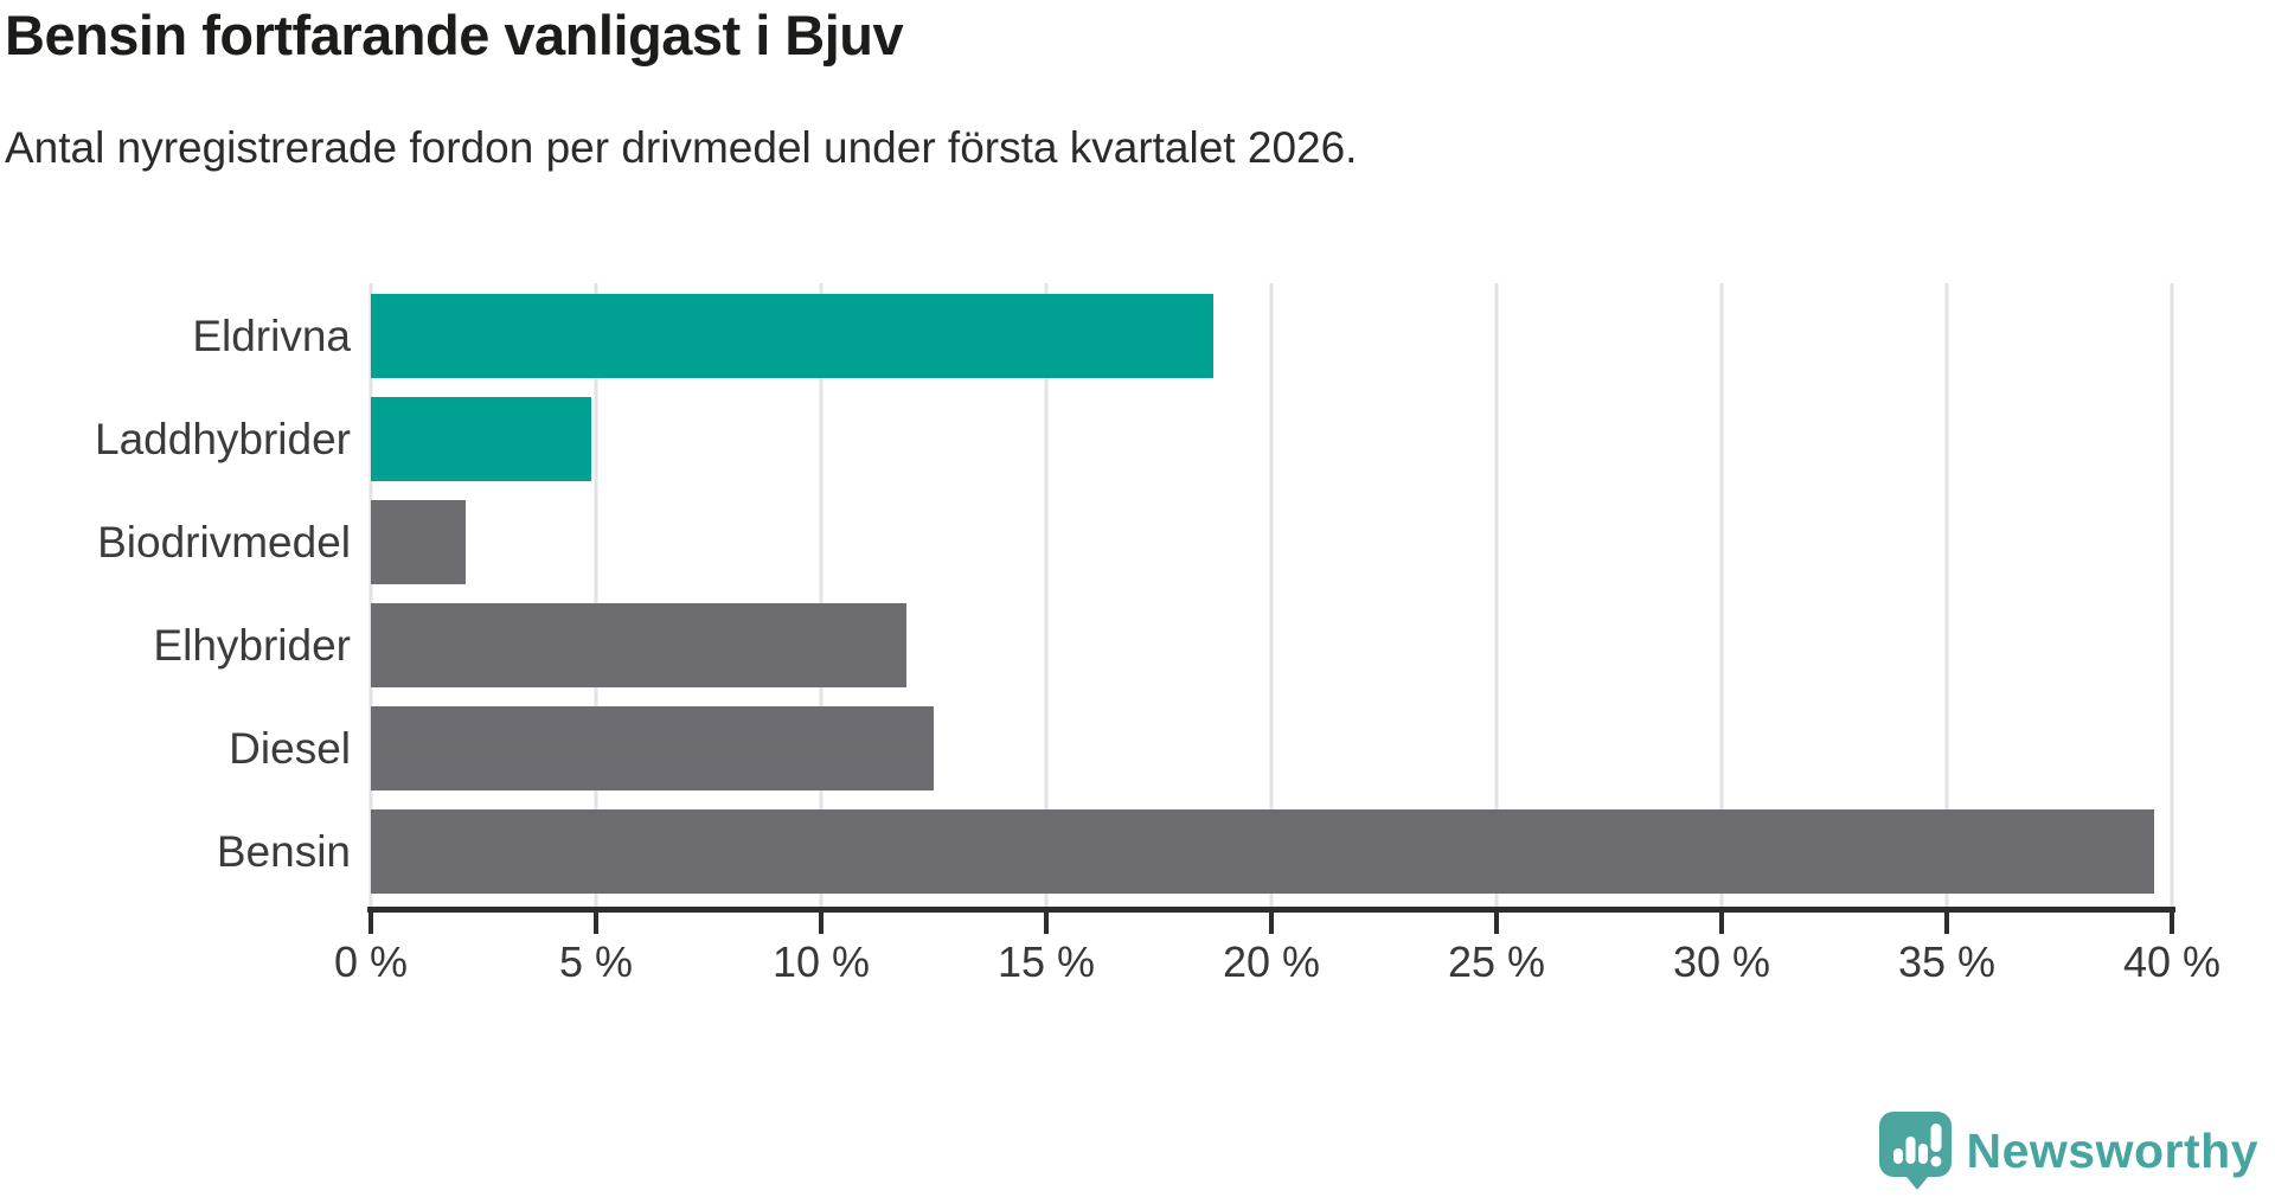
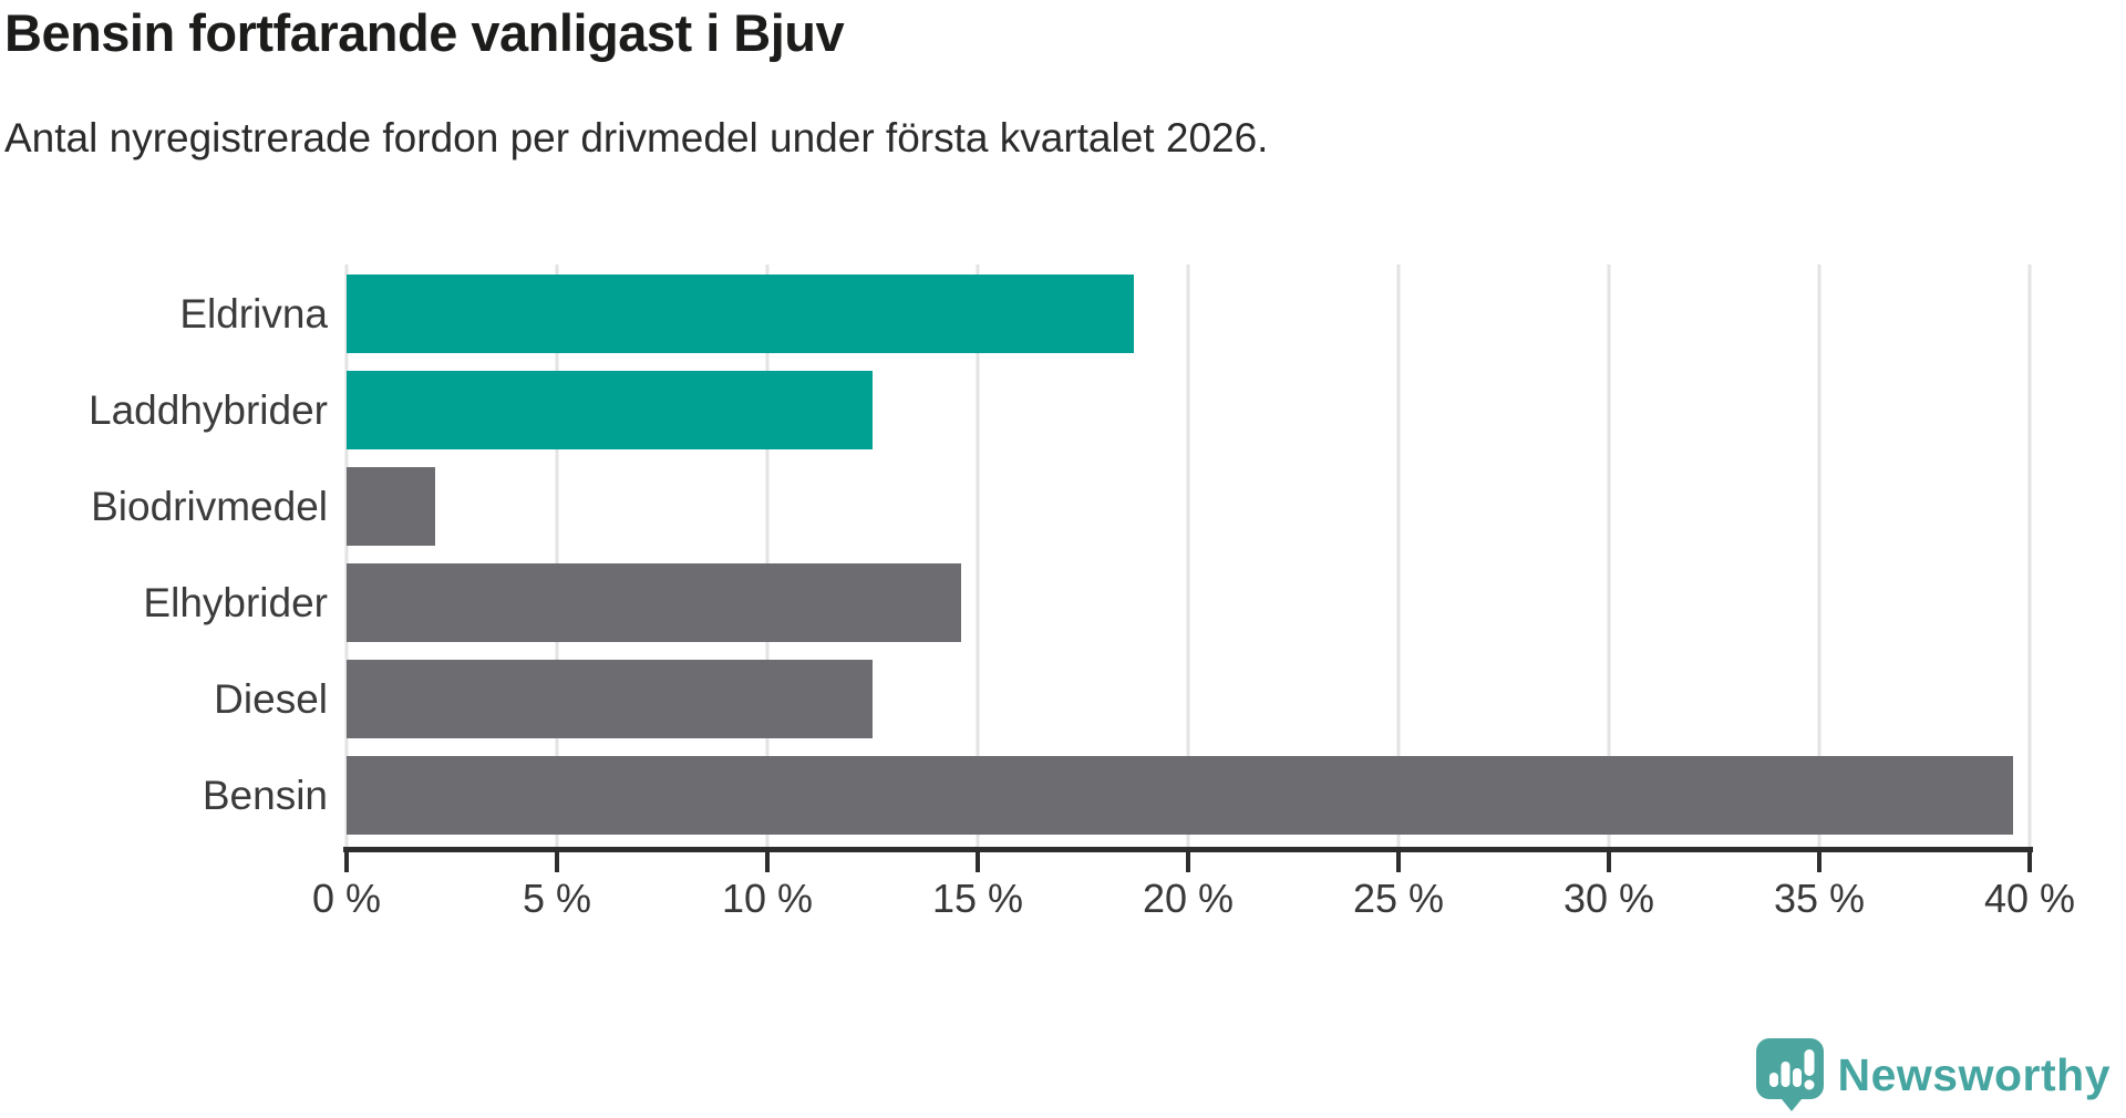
Laddhybrider: 4.9% -> 12.5%
Elhybrider: 11.9% -> 14.6%
